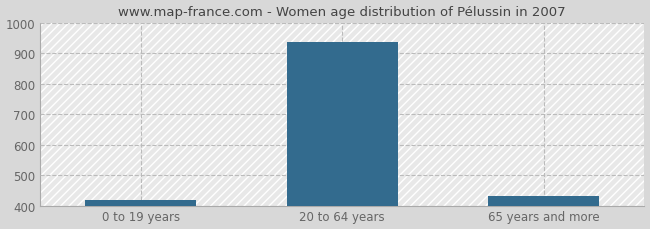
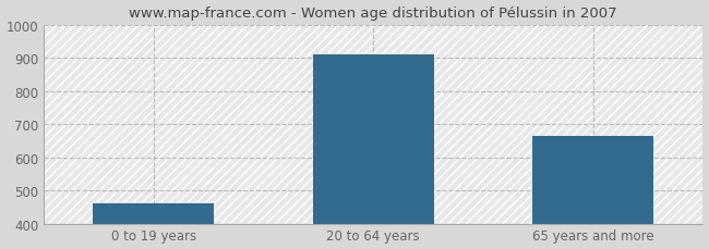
0 to 19 years: 418 -> 460
20 to 64 years: 937 -> 910
65 years and more: 430 -> 665
